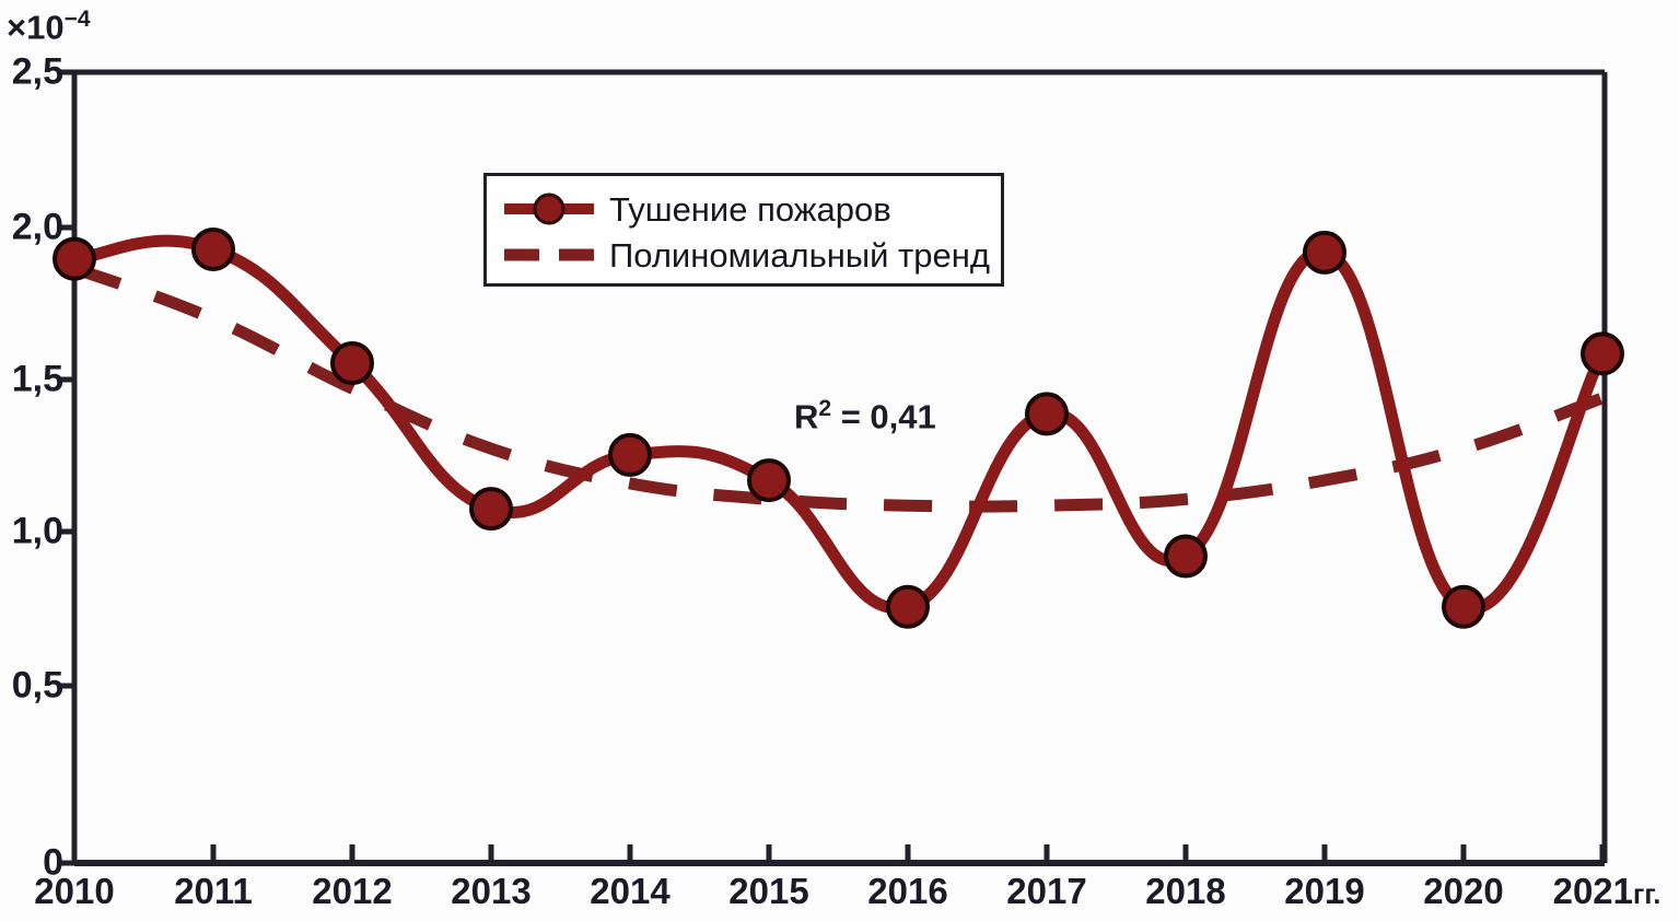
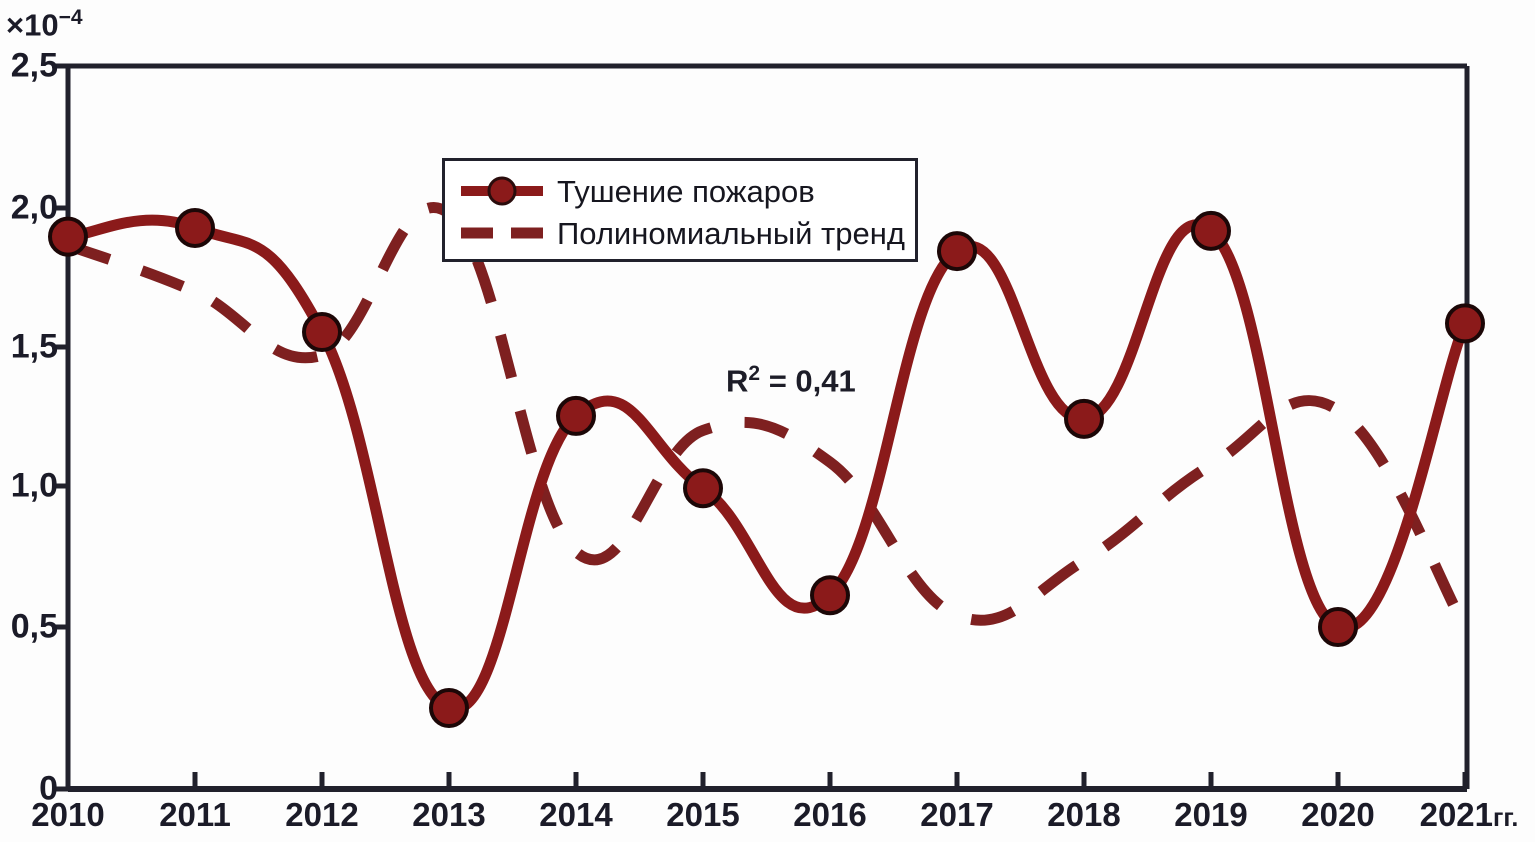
Тушение пожаров/2013: 1,12 -> 0,28
Полиномиальный тренд/2013: 1,31 -> 1,99
Полиномиальный тренд/2014: 1,20 -> 0,82
Тушение пожаров/2015: 1,21 -> 1,04
Полиномиальный тренд/2015: 1,15 -> 1,24
Тушение пожаров/2016: 0,81 -> 0,67
Тушение пожаров/2017: 1,42 -> 1,86
Полиномиальный тренд/2017: 1,13 -> 0,60
Тушение пожаров/2018: 0,97 -> 1,28
Полиномиальный тренд/2018: 1,15 -> 0,79
Полиномиальный тренд/2019: 1,21 -> 1,12
Тушение пожаров/2020: 0,81 -> 0,56
Полиномиальный тренд/2021: 1,47 -> 0,56
